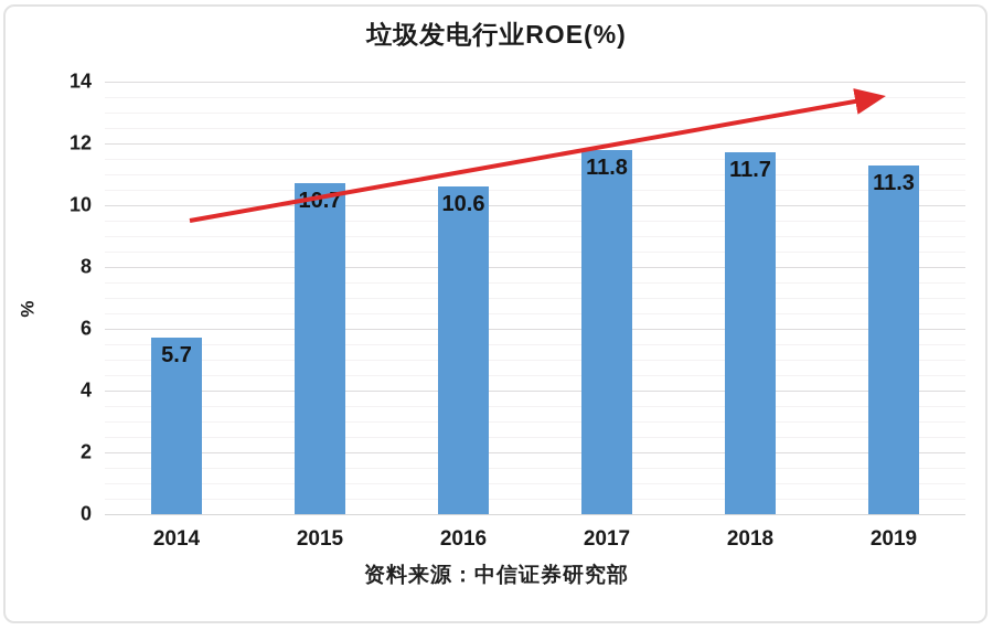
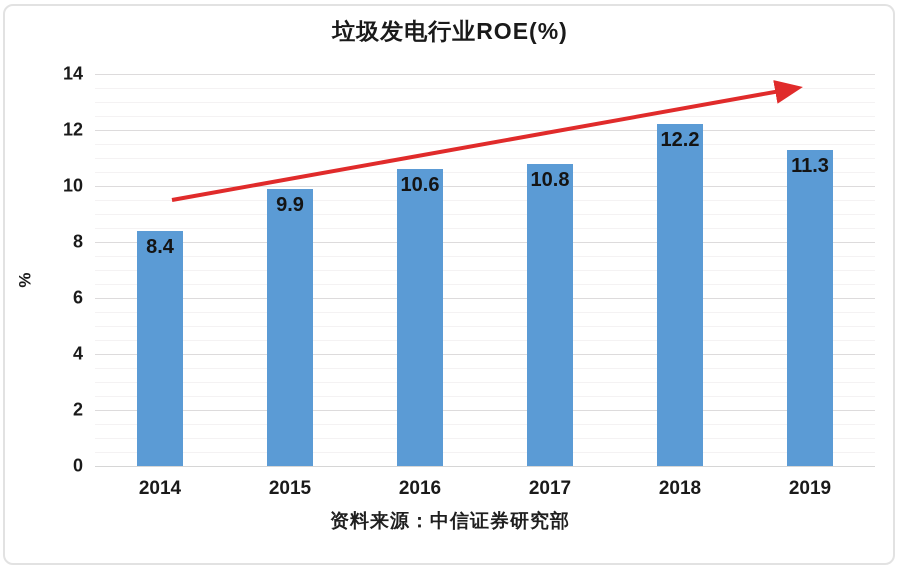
2014: 5.7 -> 8.4
2015: 10.7 -> 9.9
2017: 11.8 -> 10.8
2018: 11.7 -> 12.2
